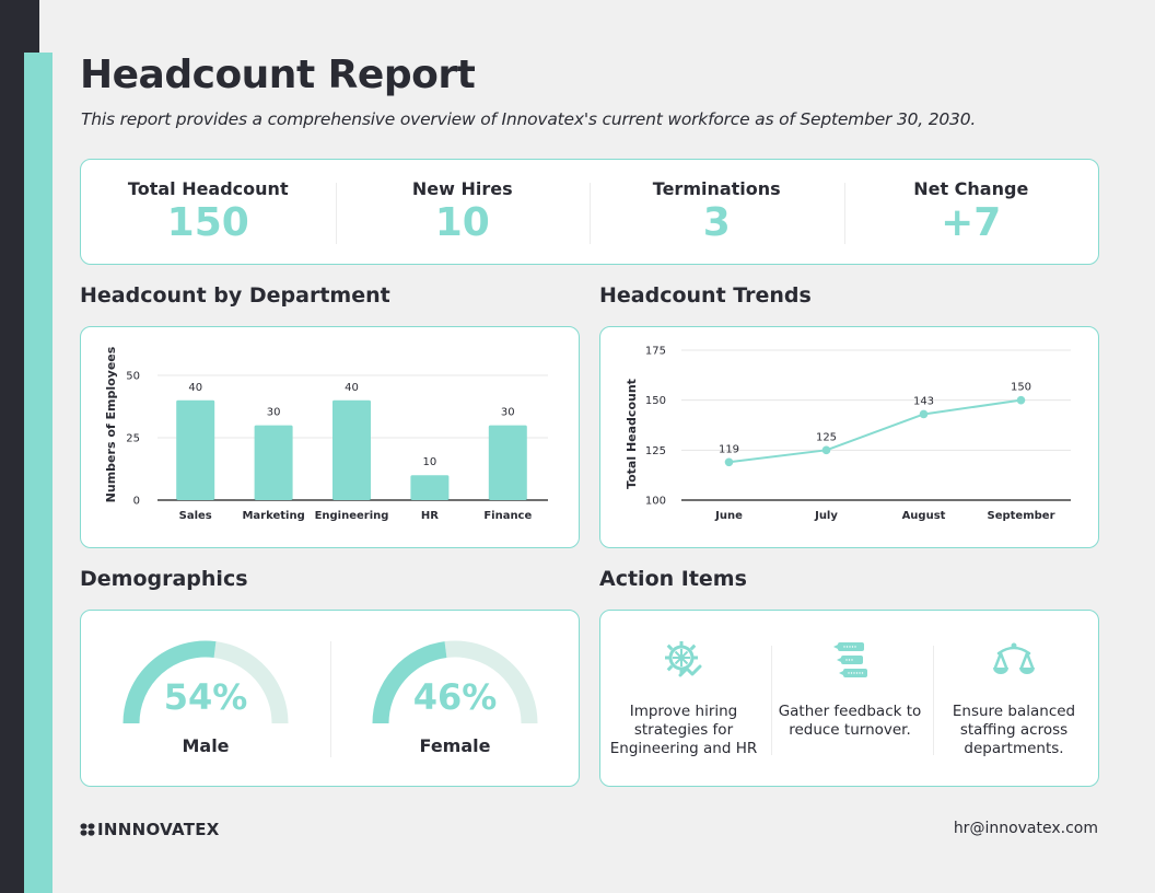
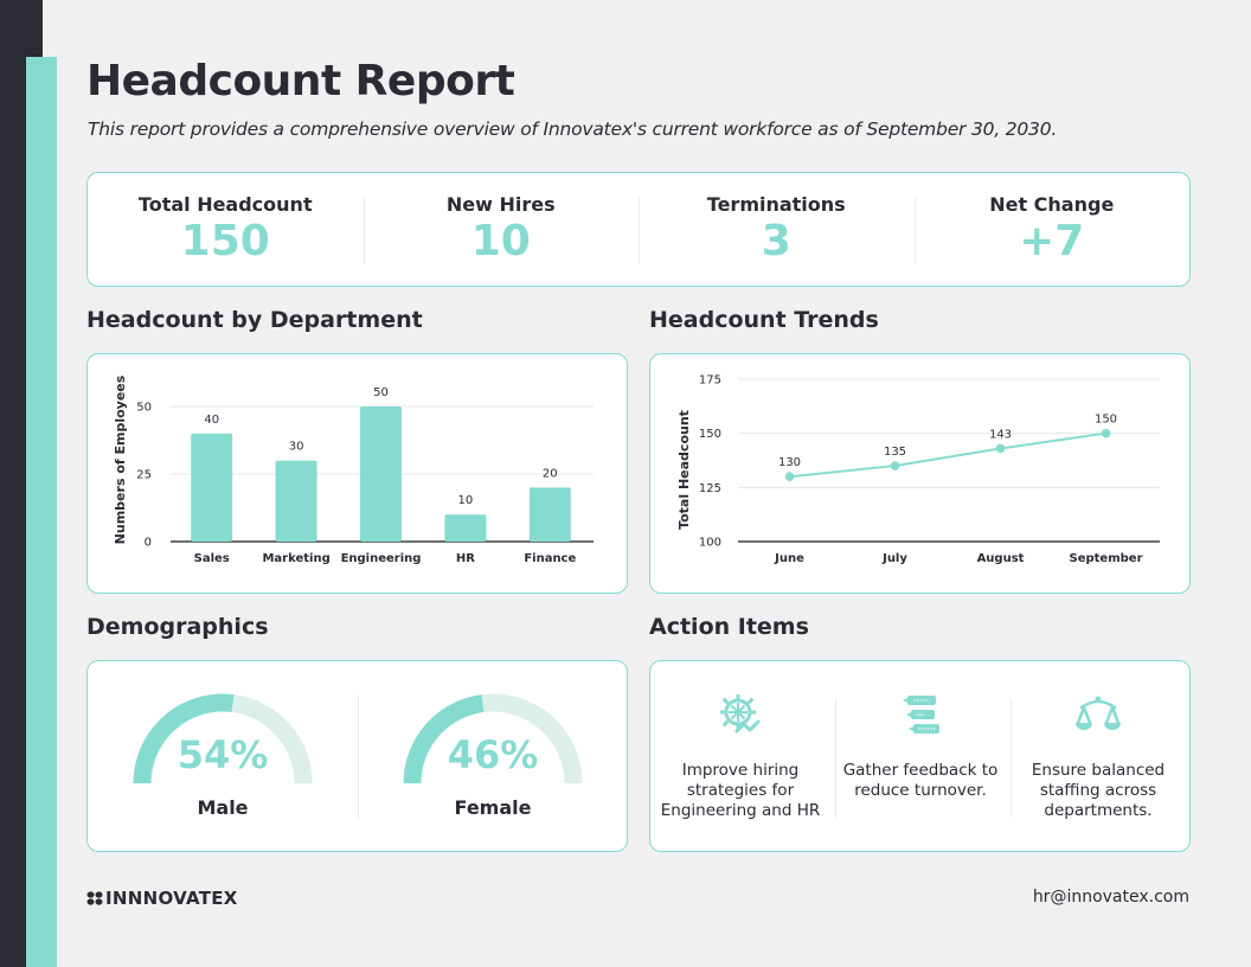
Headcount by Department/Engineering: 40 -> 50
Headcount by Department/Finance: 30 -> 20
Headcount Trends/June: 119 -> 130
Headcount Trends/July: 125 -> 135
